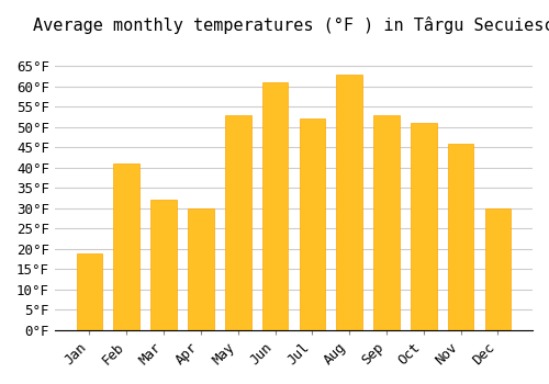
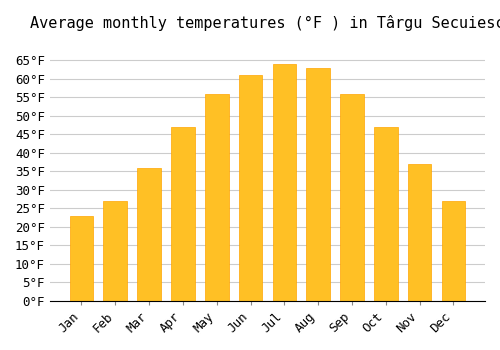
Jan: 19°F -> 23°F
Feb: 41°F -> 27°F
Mar: 32°F -> 36°F
Apr: 30°F -> 47°F
May: 53°F -> 56°F
Jul: 52°F -> 64°F
Sep: 53°F -> 56°F
Oct: 51°F -> 47°F
Nov: 46°F -> 37°F
Dec: 30°F -> 27°F
